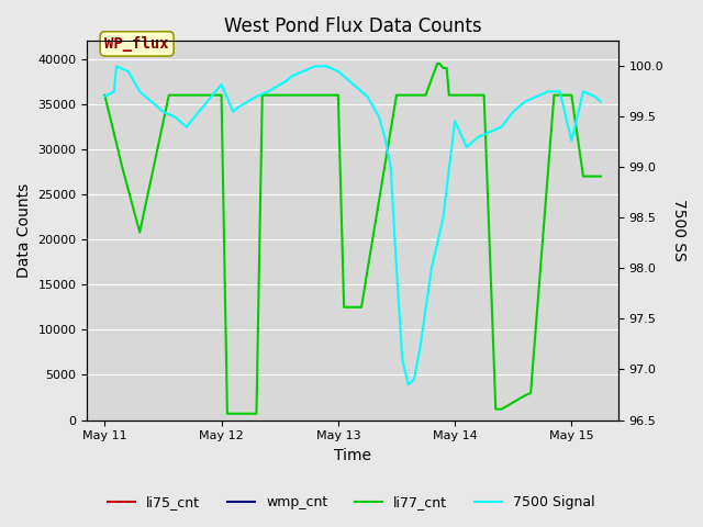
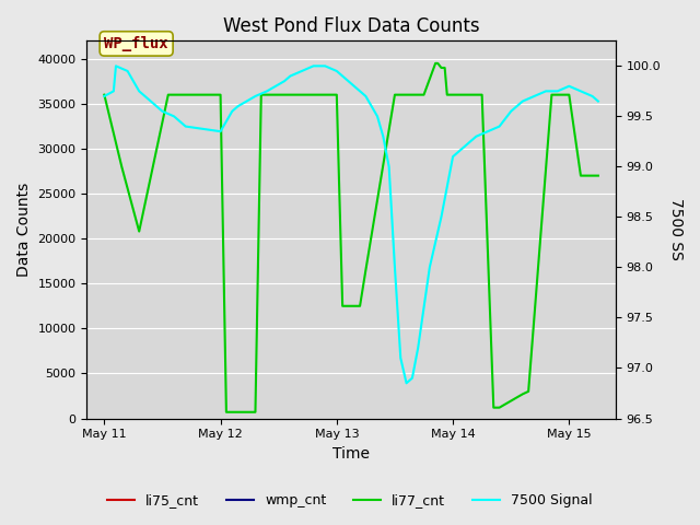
7500 Signal/May 12: 99.82 -> 99.35
7500 Signal/May 14: 99.46 -> 99.10
7500 Signal/May 15: 99.26 -> 99.80
